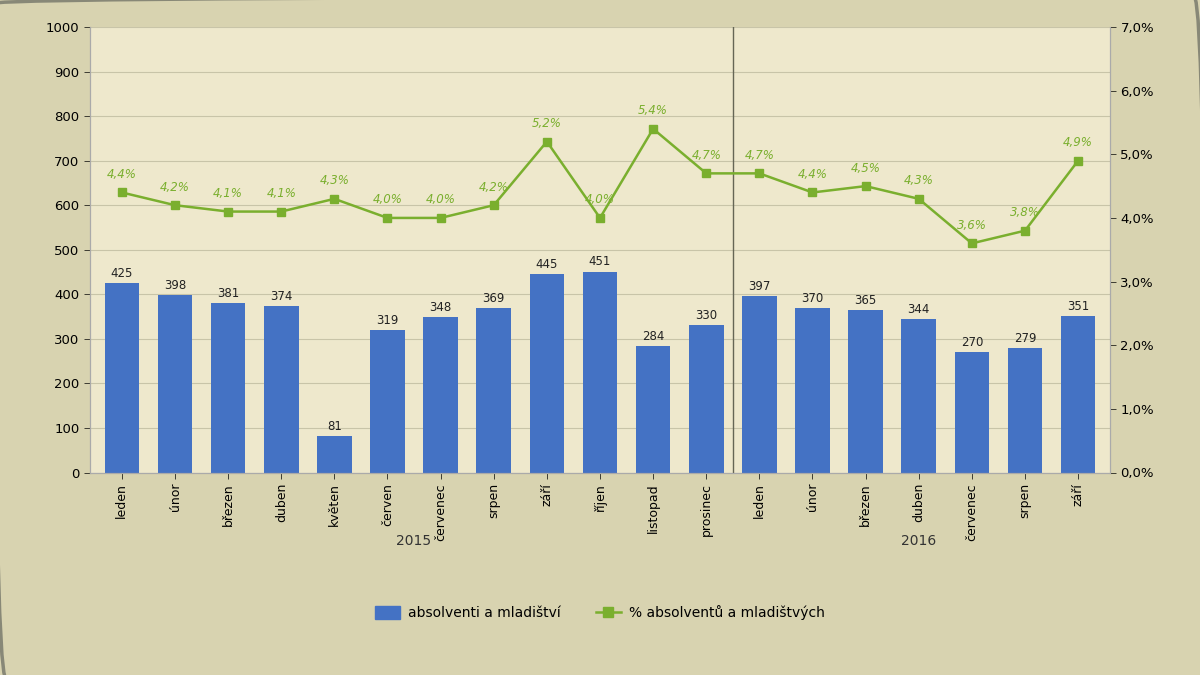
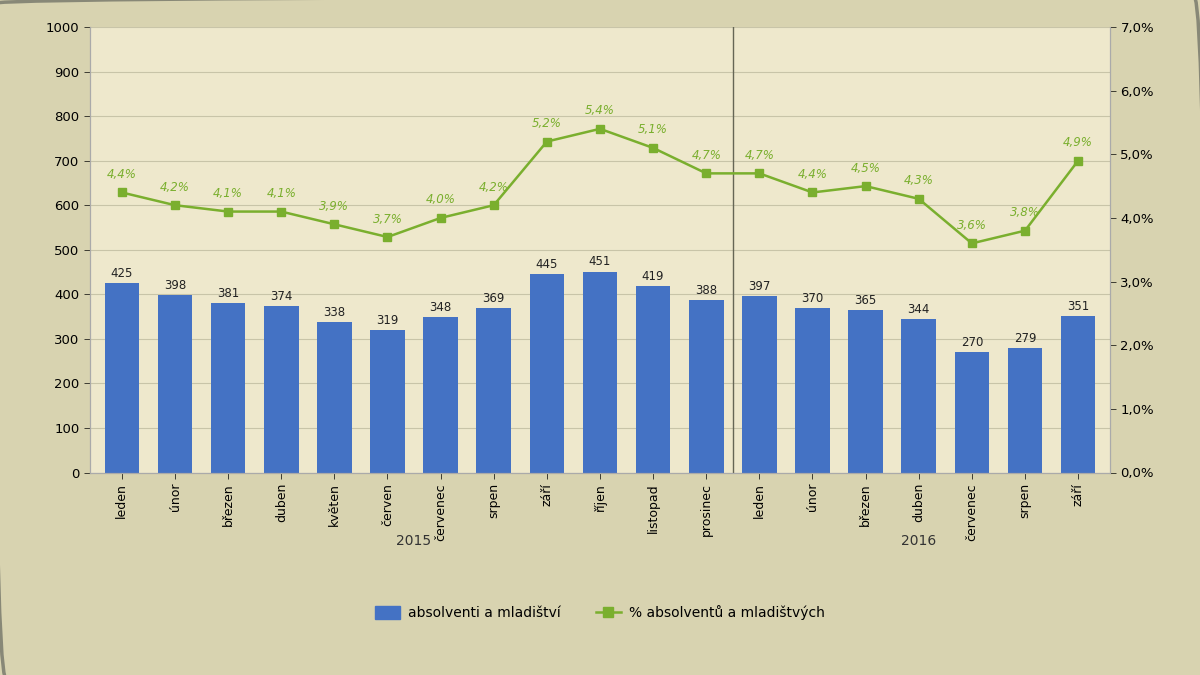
absolventi a mladištví/květen: 81 -> 338
% absolventů a mladištvých/květen: 4,3% -> 3,9%
% absolventů a mladištvých/červen: 4,0% -> 3,7%
% absolventů a mladištvých/říjen: 4,0% -> 5,4%
absolventi a mladištví/listopad: 284 -> 419
% absolventů a mladištvých/listopad: 5,4% -> 5,1%
absolventi a mladištví/prosinec: 330 -> 388
